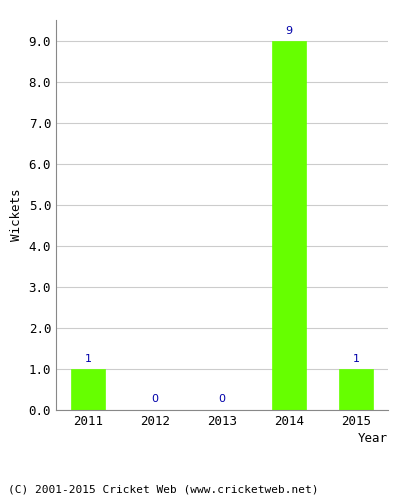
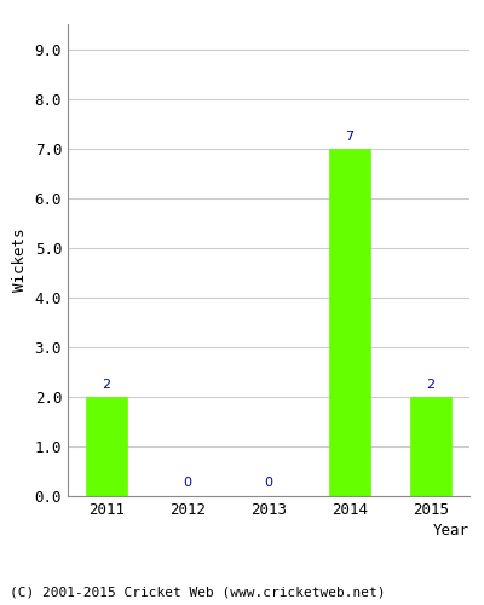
2011: 1 -> 2
2014: 9 -> 7
2015: 1 -> 2
